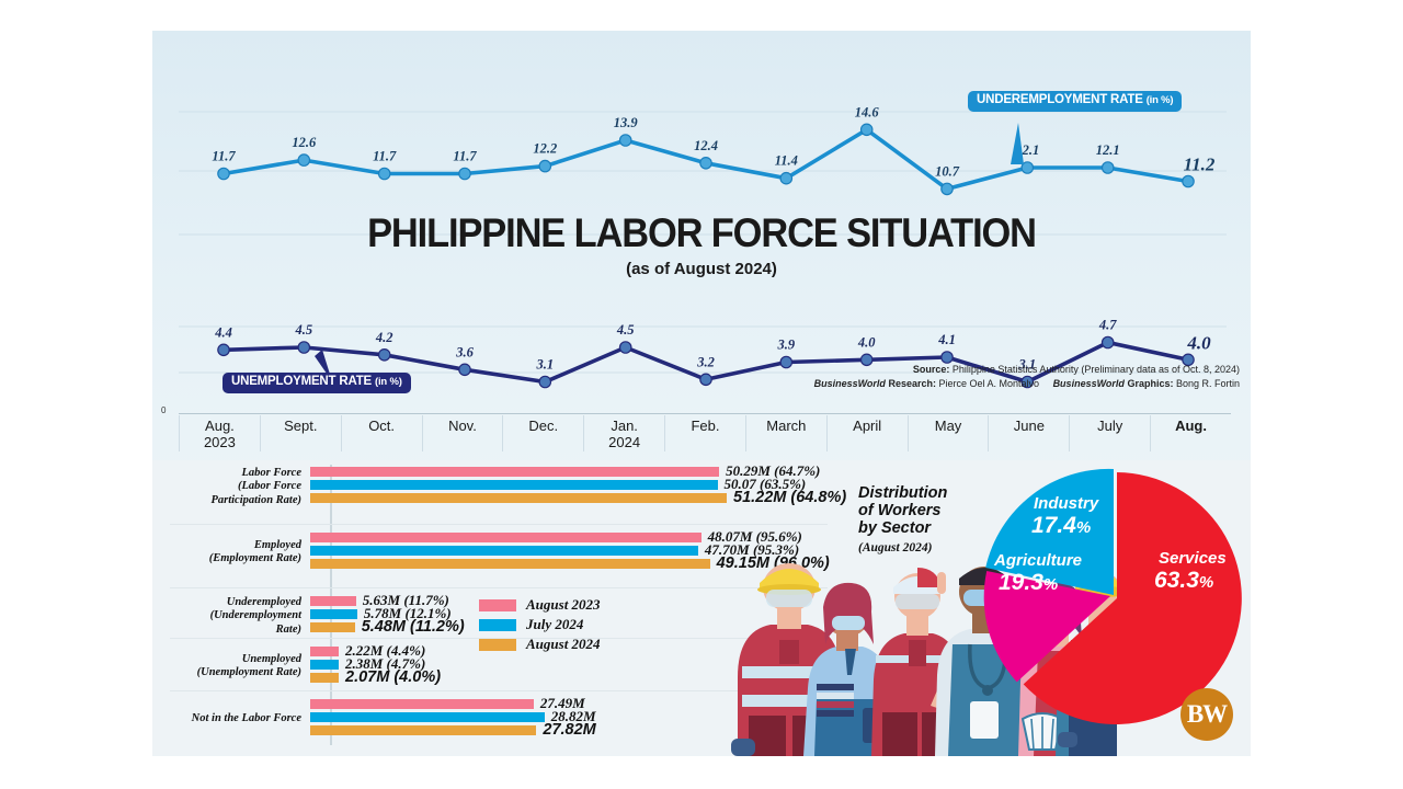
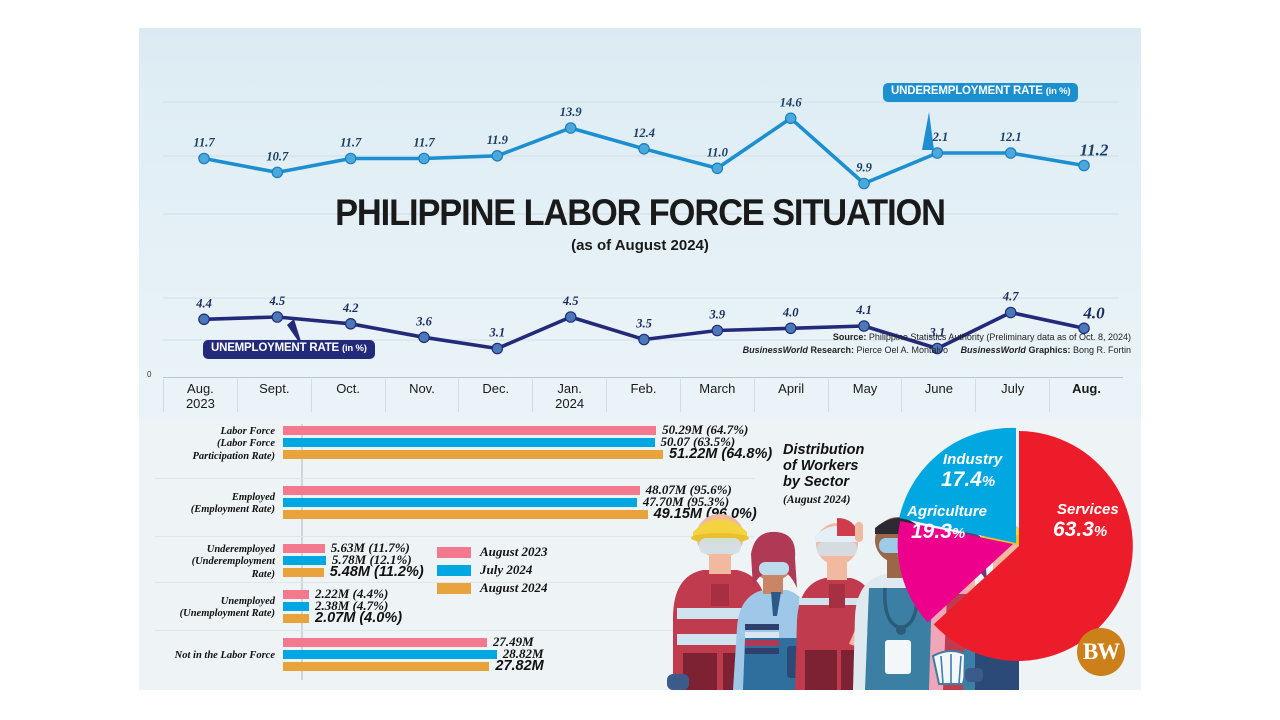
UNDEREMPLOYMENT RATE (in %)/Sept.: 12.6 -> 10.7
UNDEREMPLOYMENT RATE (in %)/Dec.: 12.2 -> 11.9
UNDEREMPLOYMENT RATE (in %)/March: 11.4 -> 11.0
UNDEREMPLOYMENT RATE (in %)/May: 10.7 -> 9.9
UNEMPLOYMENT RATE (in %)/Feb.: 3.2 -> 3.5
